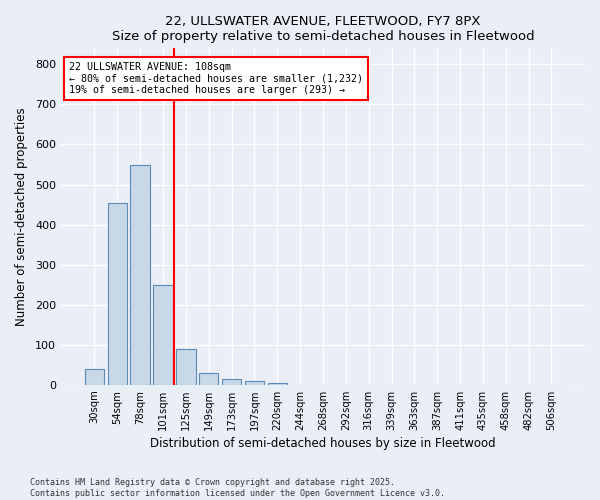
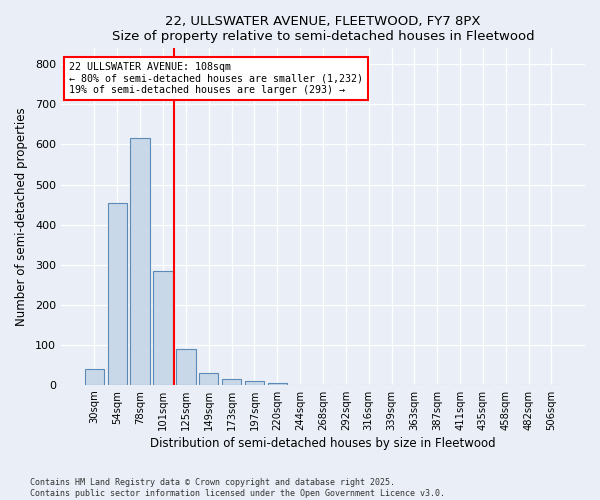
78sqm: 550 -> 615
101sqm: 250 -> 285
